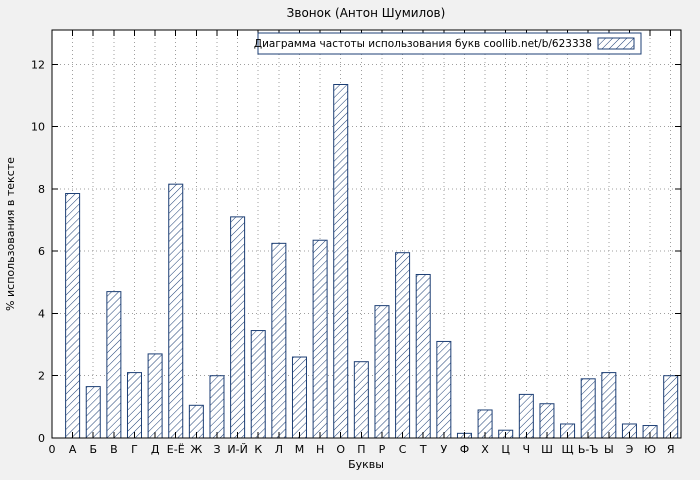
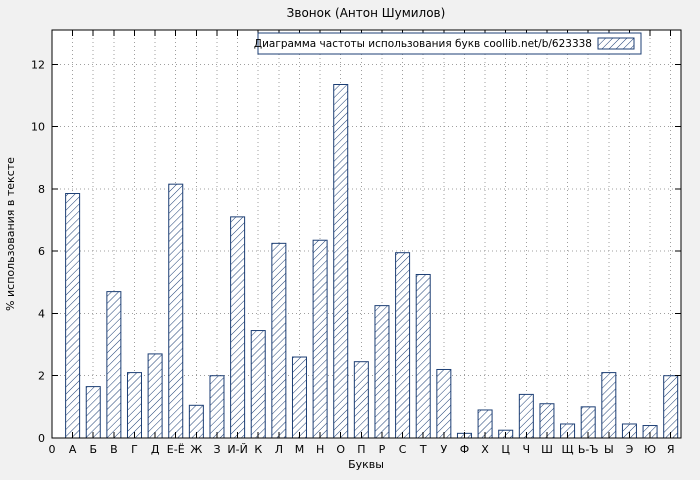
У: 3.1 -> 2.2
Ь-Ъ: 1.9 -> 1.0
